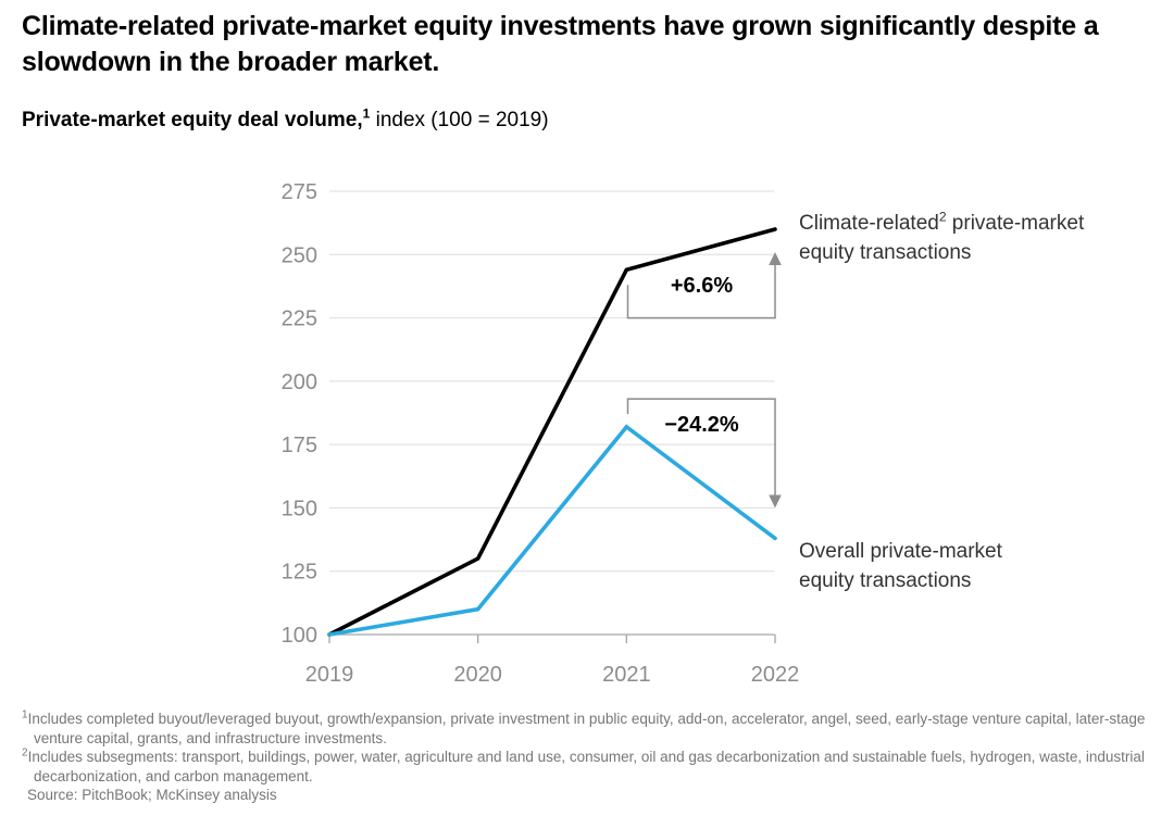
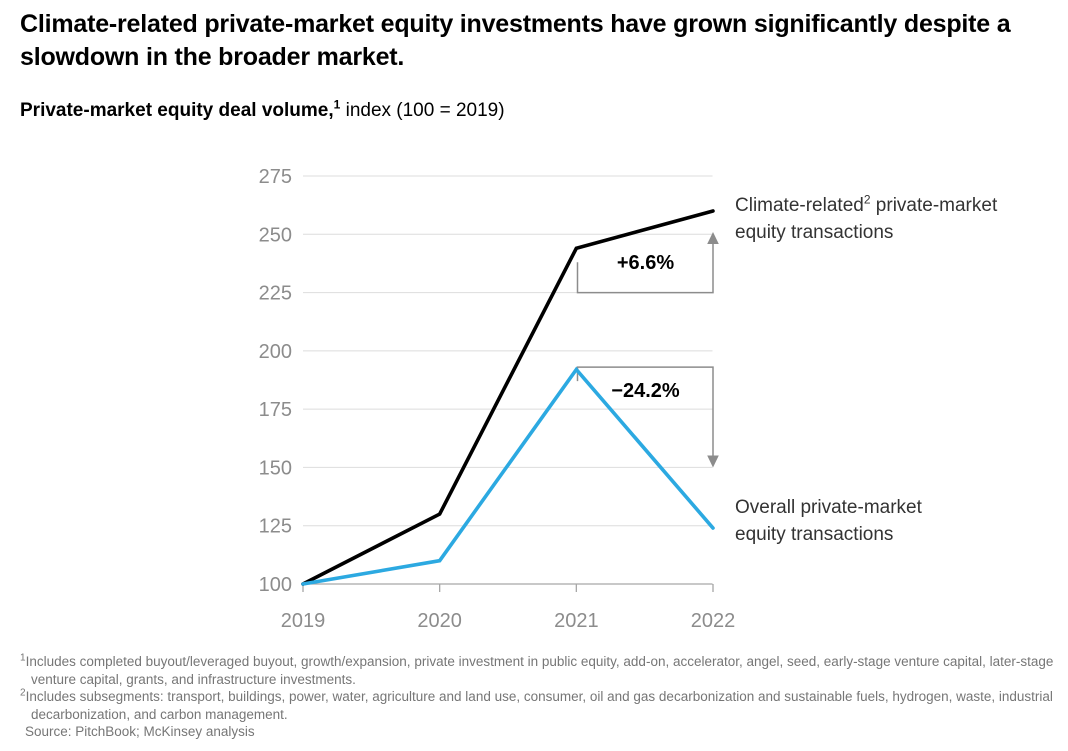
Overall private-market equity transactions/2021: 182 -> 192
Overall private-market equity transactions/2022: 138 -> 124
